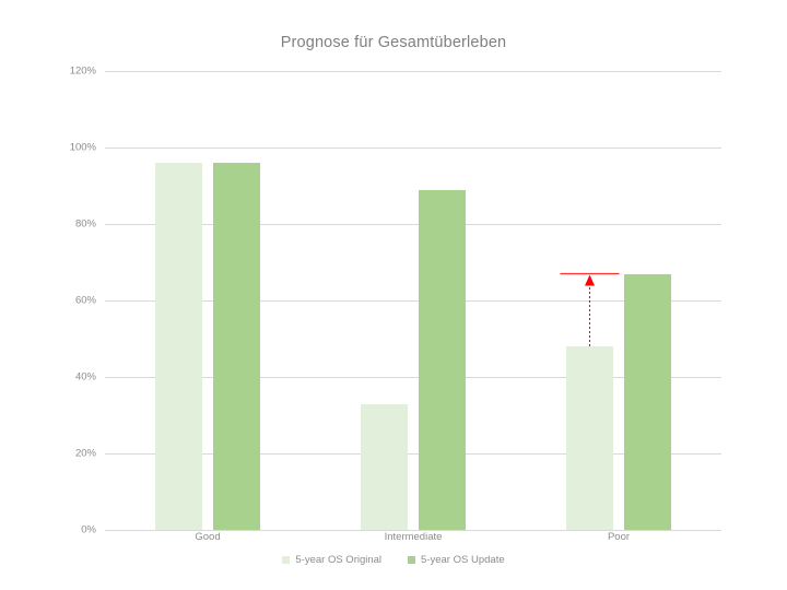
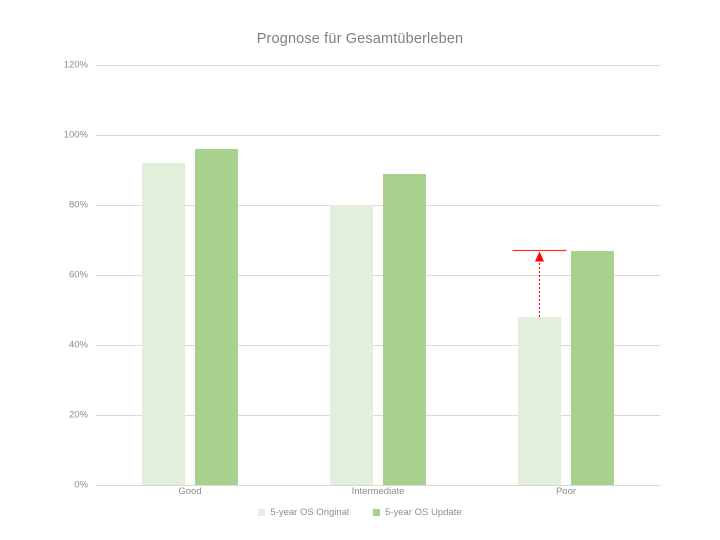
5-year OS Original/Good: 96% -> 92%
5-year OS Original/Intermediate: 33% -> 80%
